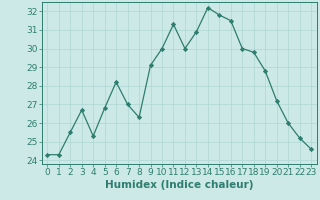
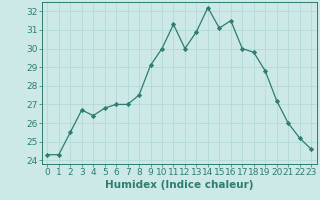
4: 25.3 -> 26.4
6: 28.2 -> 27.0
8: 26.3 -> 27.5
15: 31.8 -> 31.1
